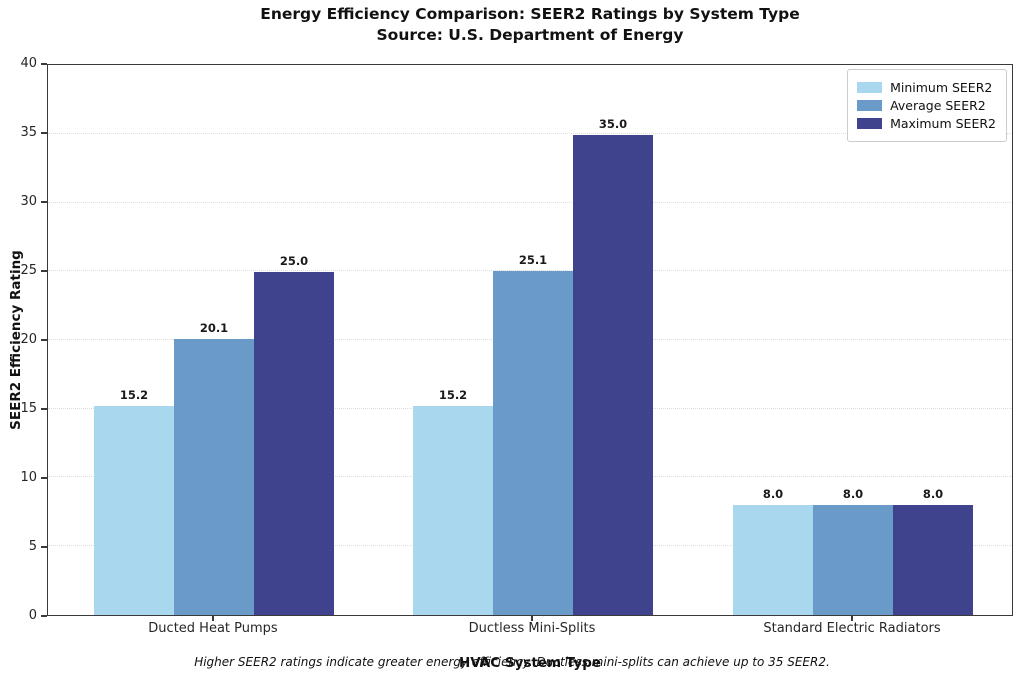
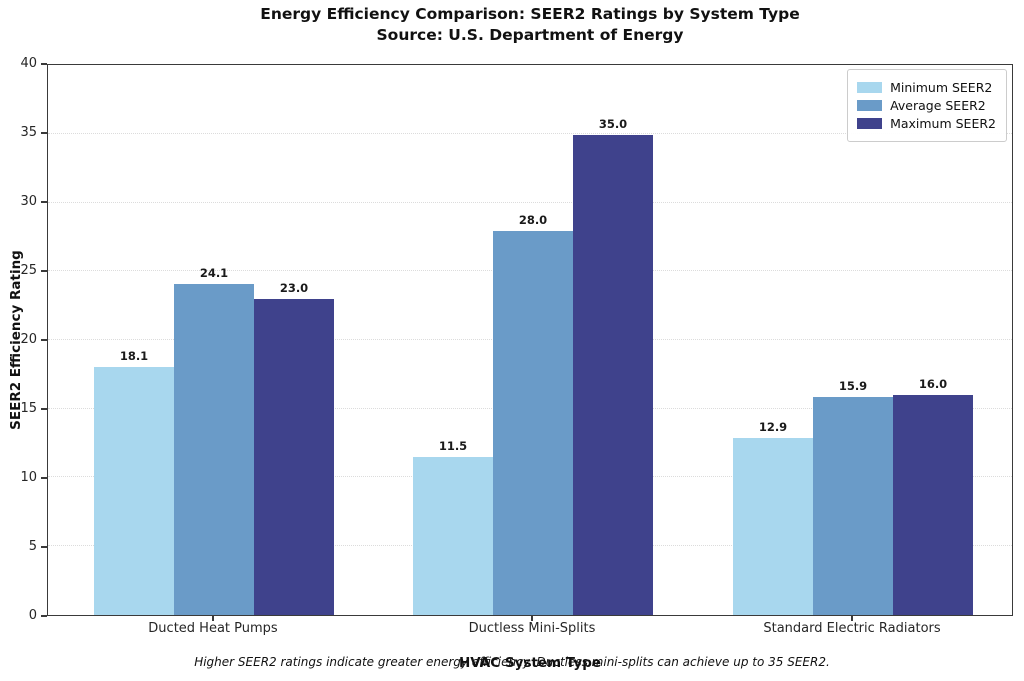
Minimum SEER2/Ducted Heat Pumps: 15.2 -> 18.1
Average SEER2/Ducted Heat Pumps: 20.1 -> 24.1
Maximum SEER2/Ducted Heat Pumps: 25.0 -> 23.0
Minimum SEER2/Ductless Mini-Splits: 15.2 -> 11.5
Average SEER2/Ductless Mini-Splits: 25.1 -> 28.0
Minimum SEER2/Standard Electric Radiators: 8.0 -> 12.9
Average SEER2/Standard Electric Radiators: 8.0 -> 15.9
Maximum SEER2/Standard Electric Radiators: 8.0 -> 16.0
